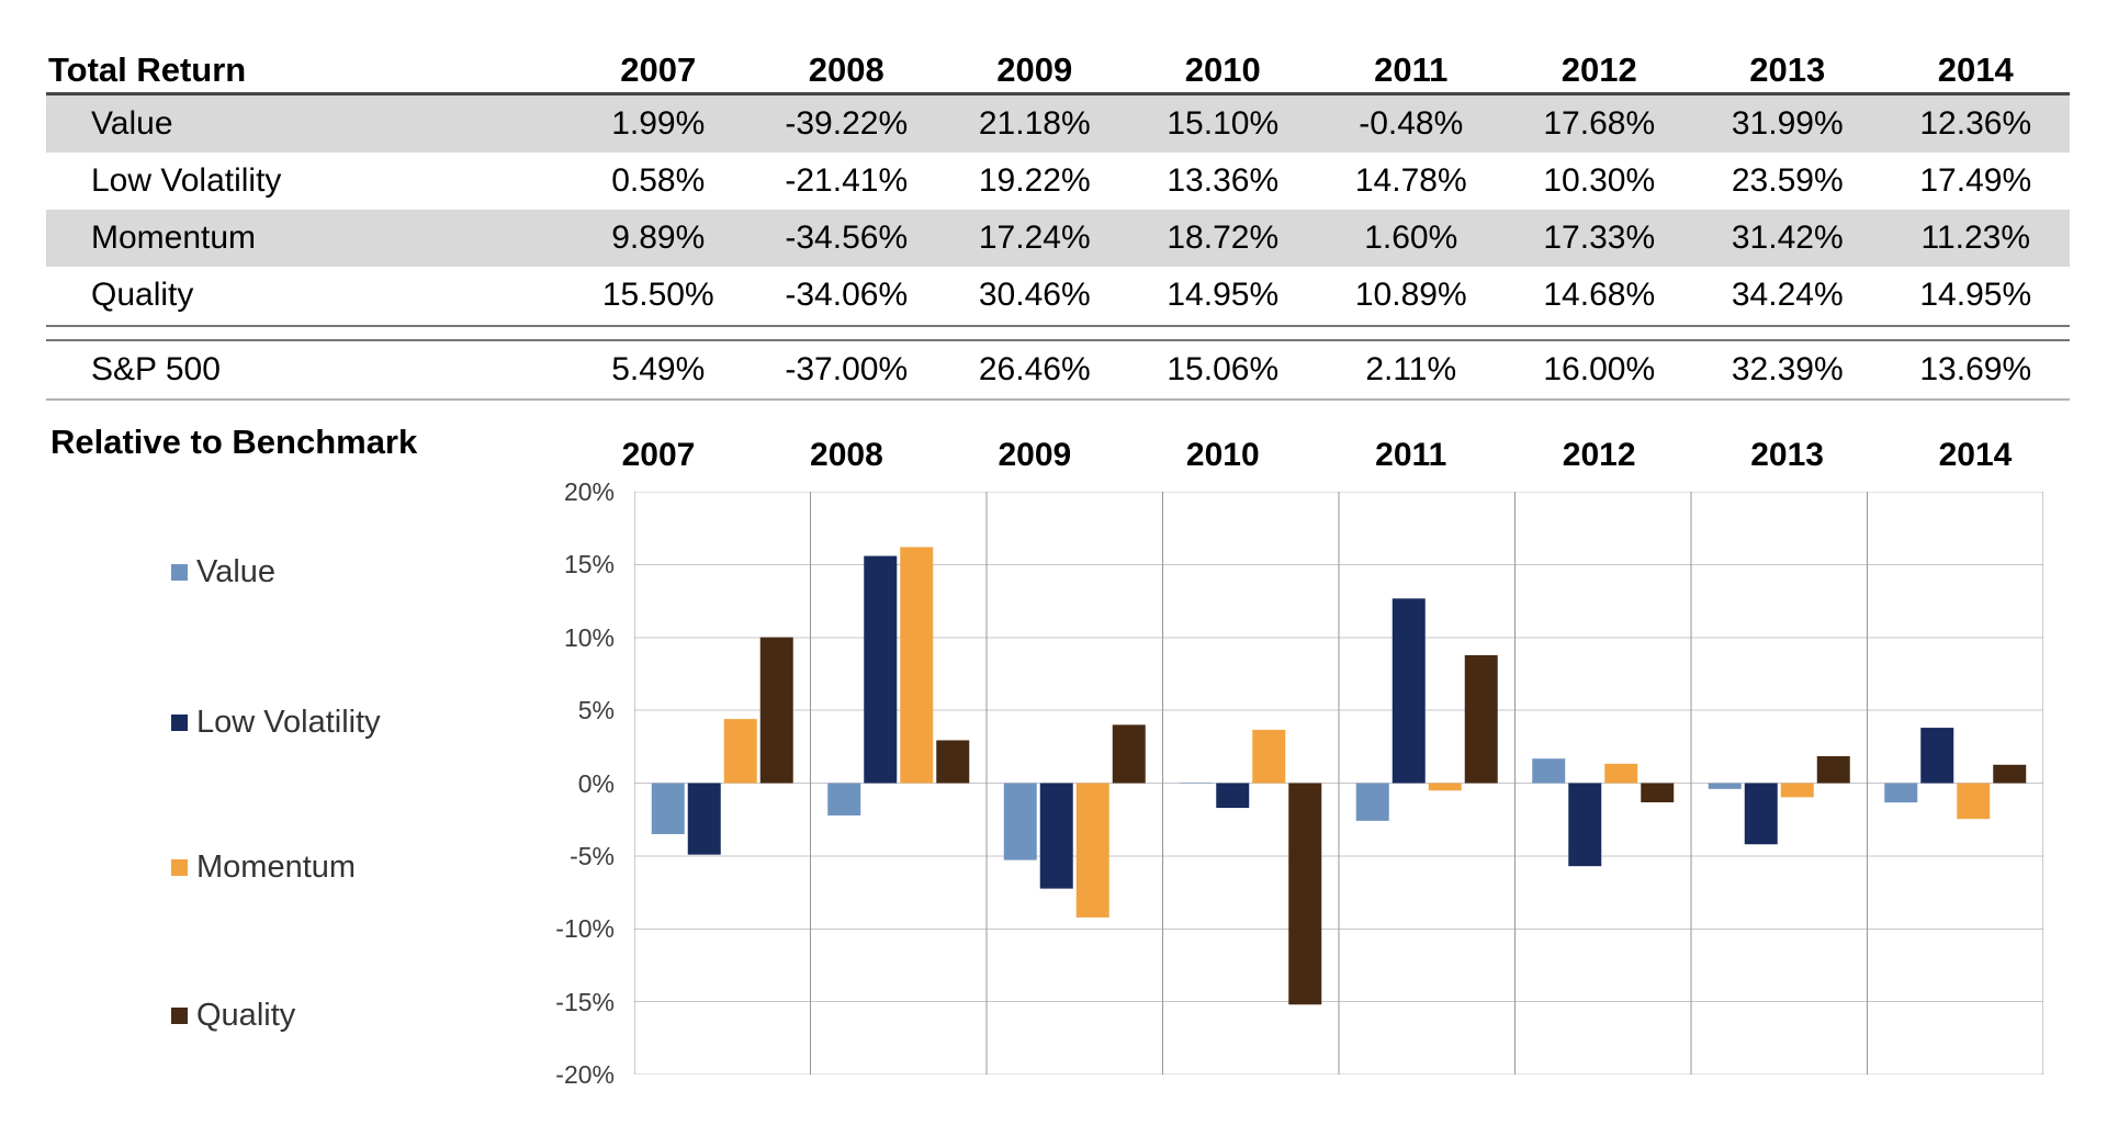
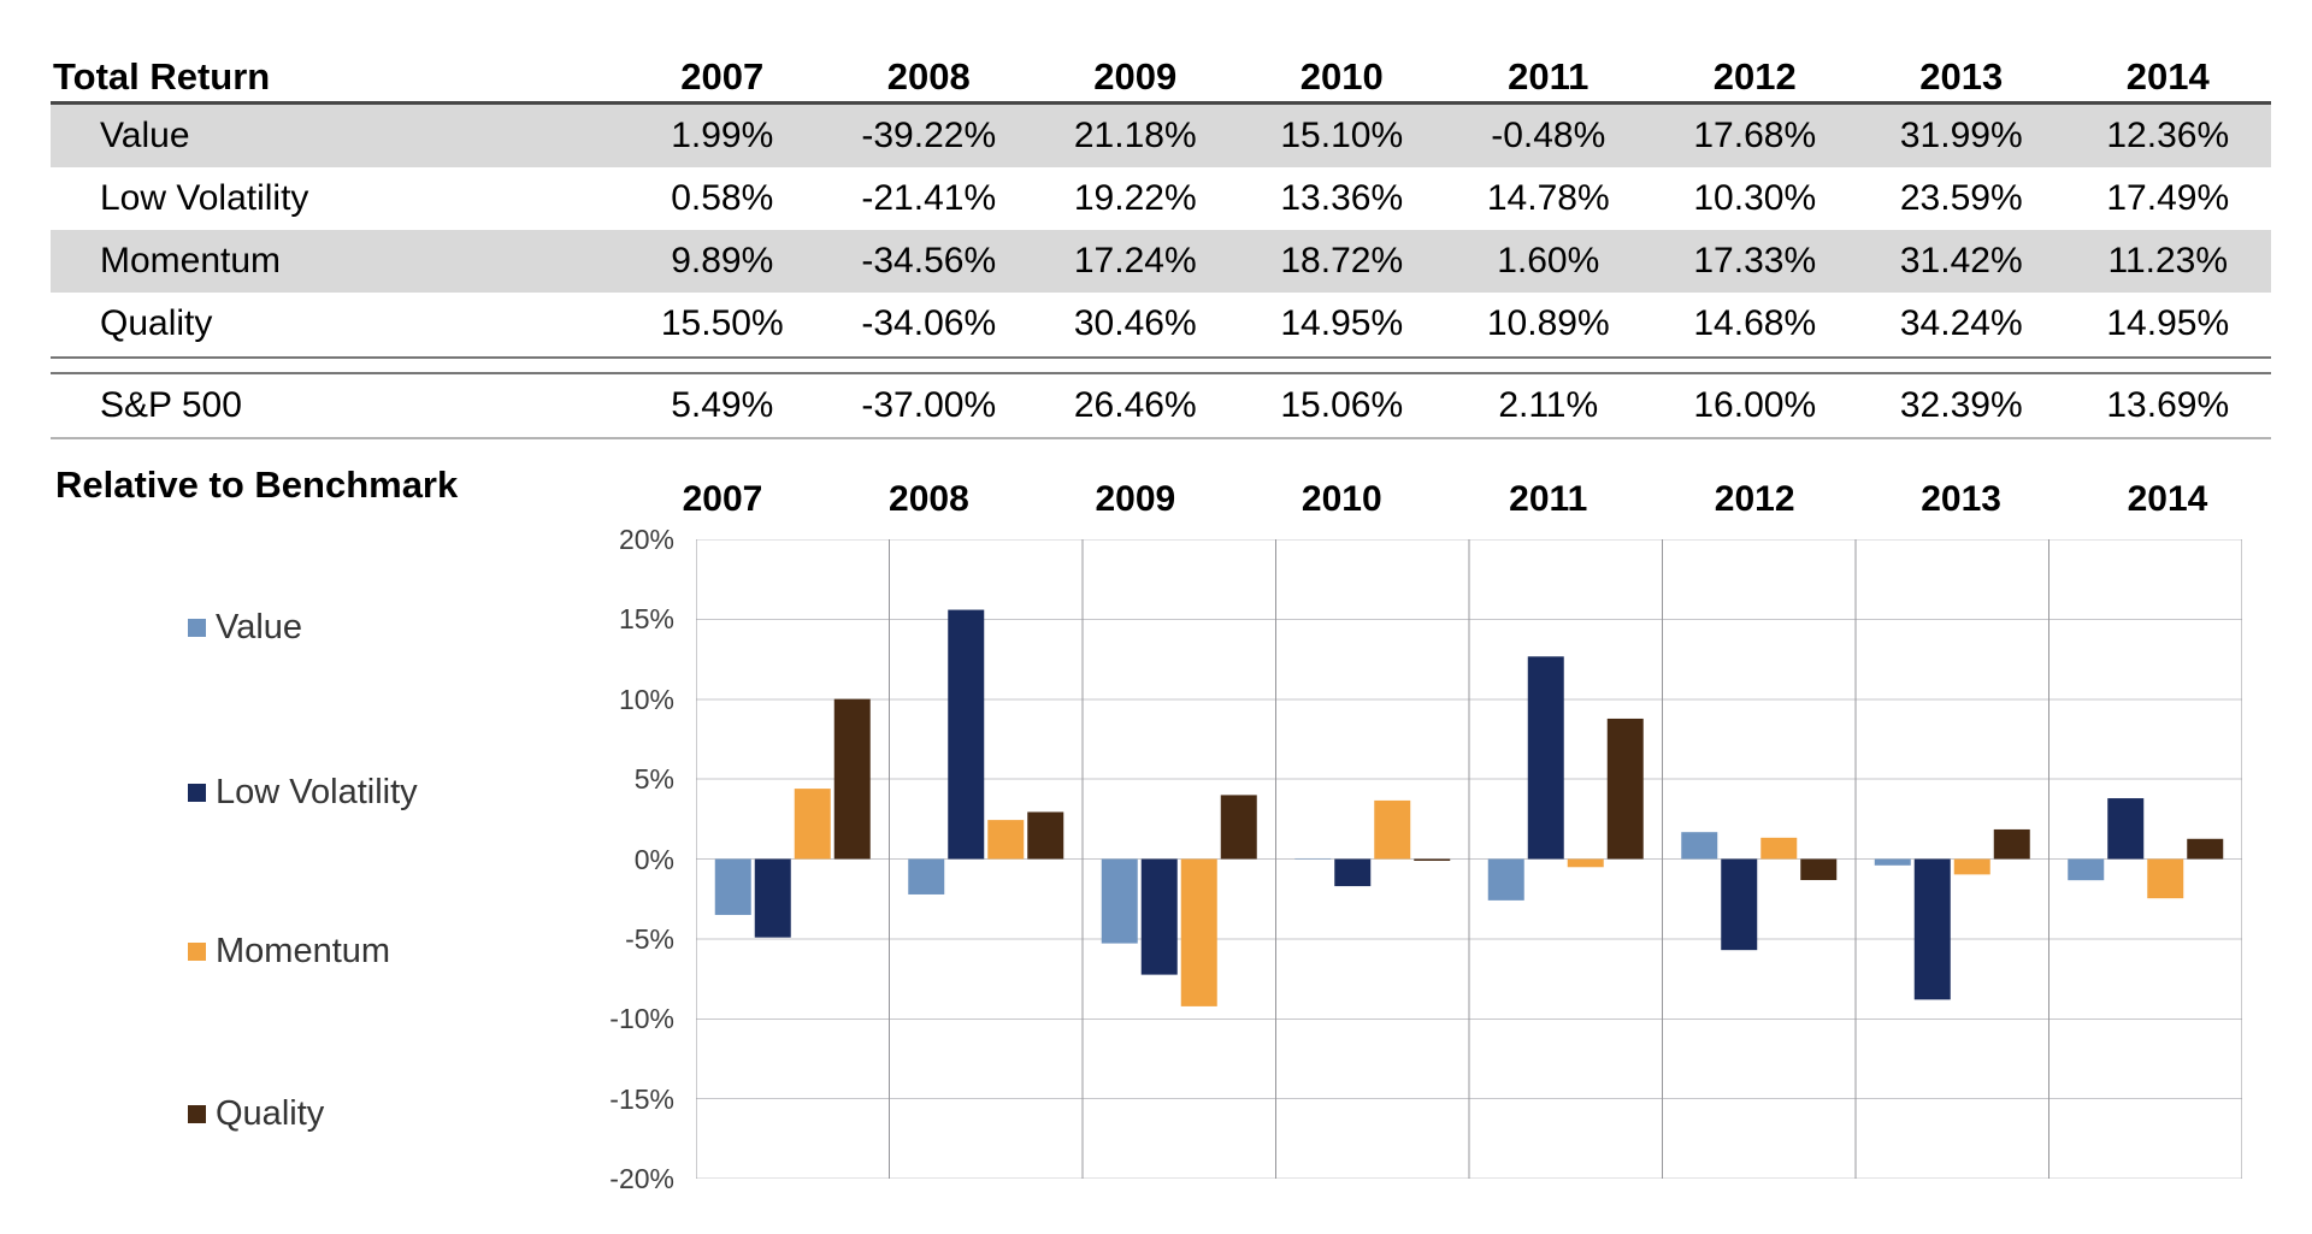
Momentum/2008: 16.2% -> 2.4%
Quality/2010: -15.2% -> -0.1%
Low Volatility/2013: -4.2% -> -8.8%
